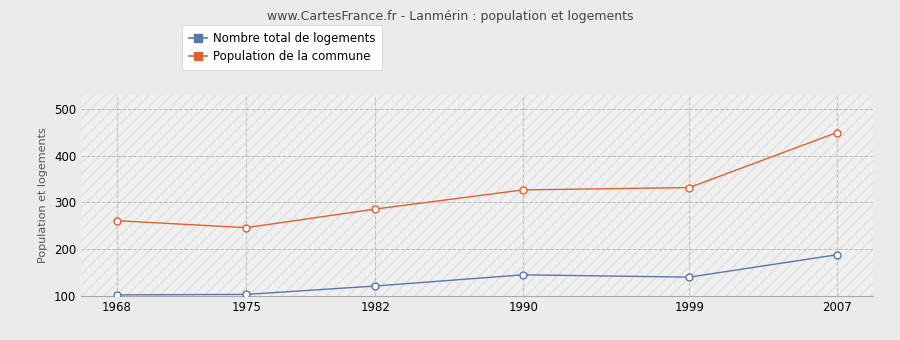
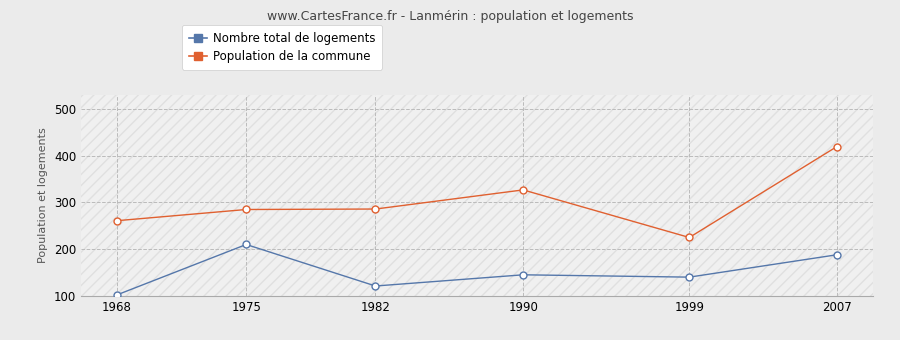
Nombre total de logements/1975: 103 -> 210
Population de la commune/1975: 246 -> 285
Population de la commune/1999: 332 -> 225
Population de la commune/2007: 450 -> 420
